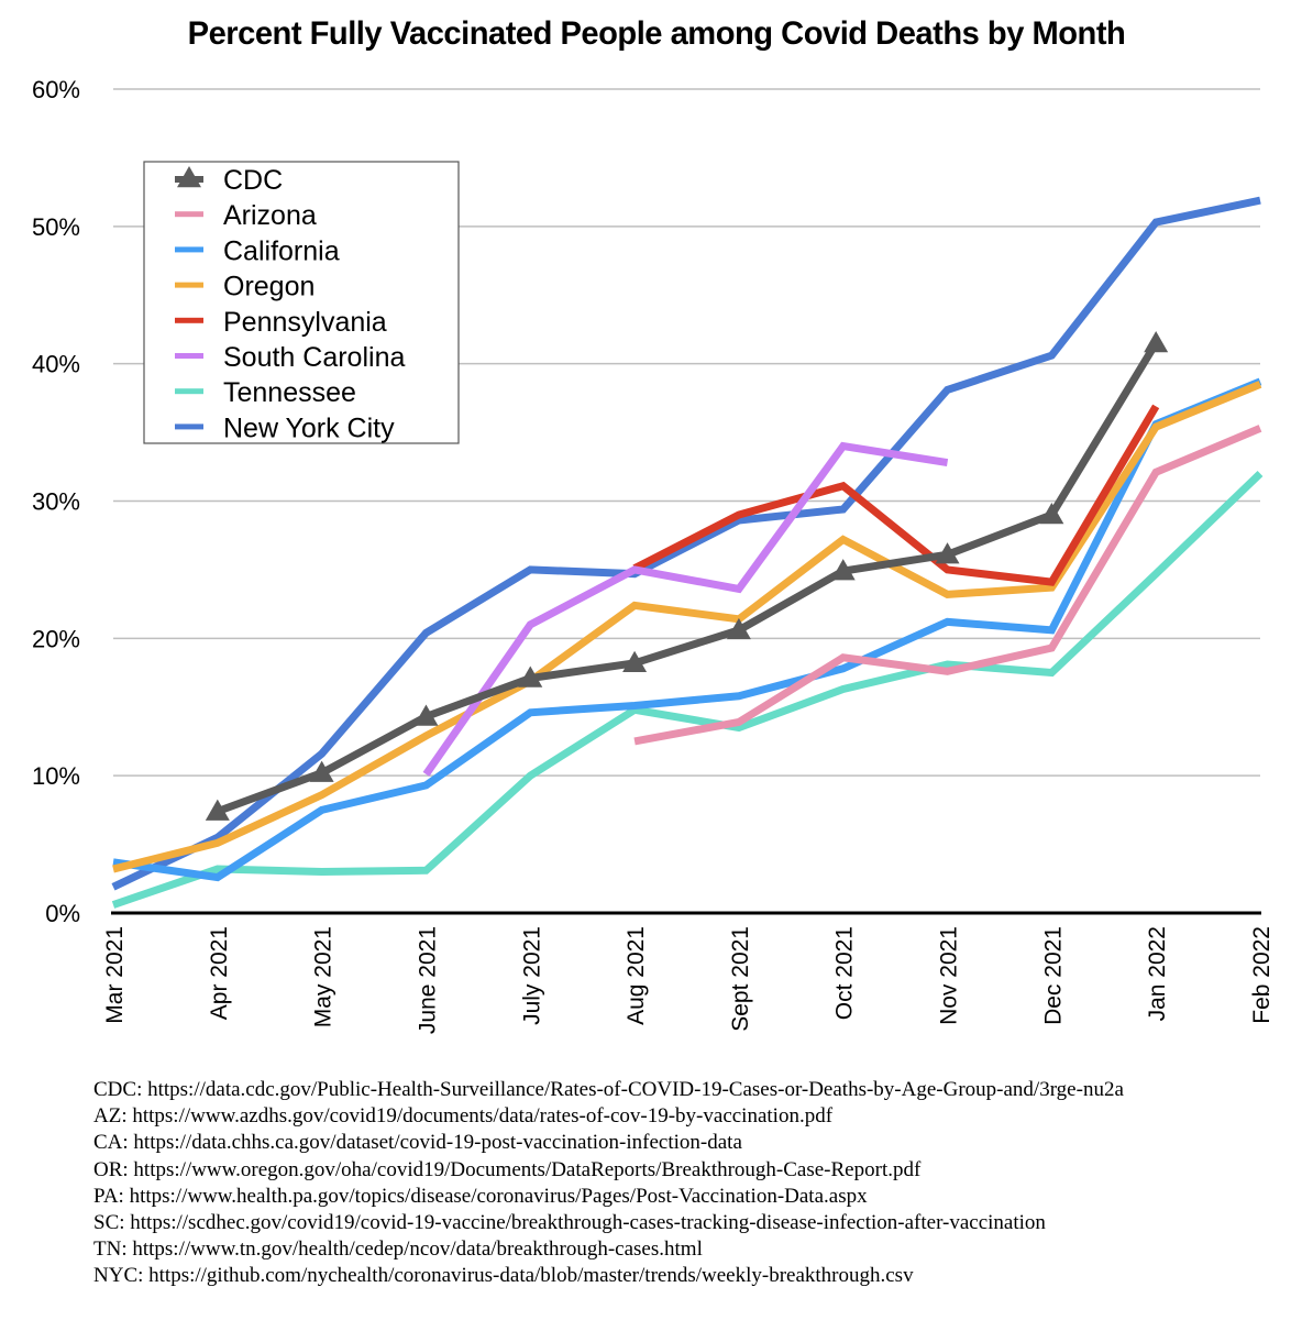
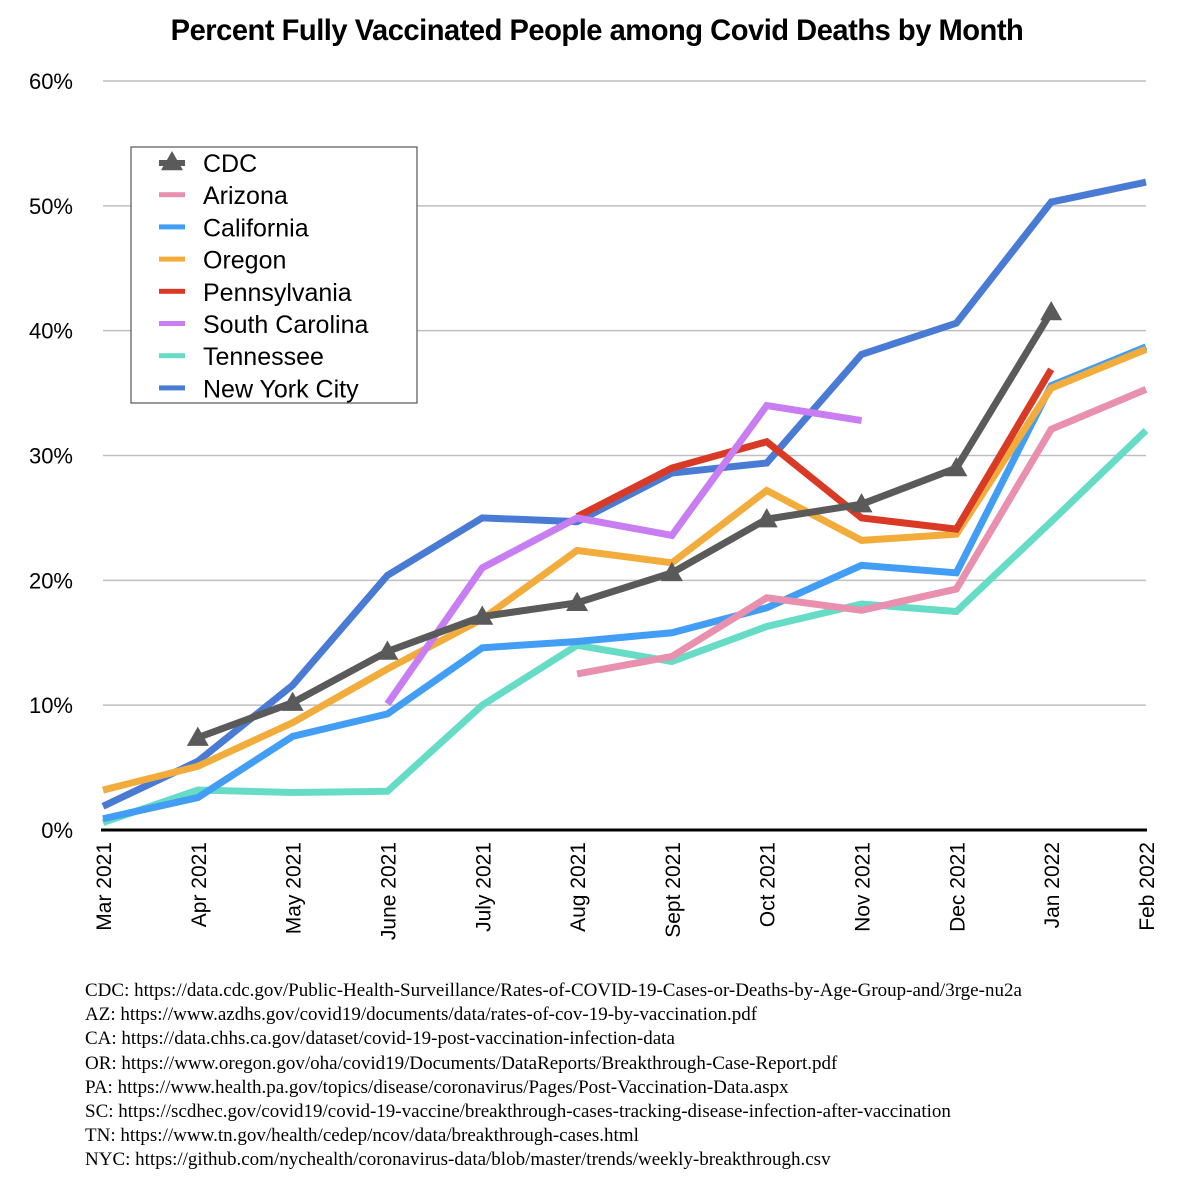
California/Mar 2021: 3.7% -> 0.9%
